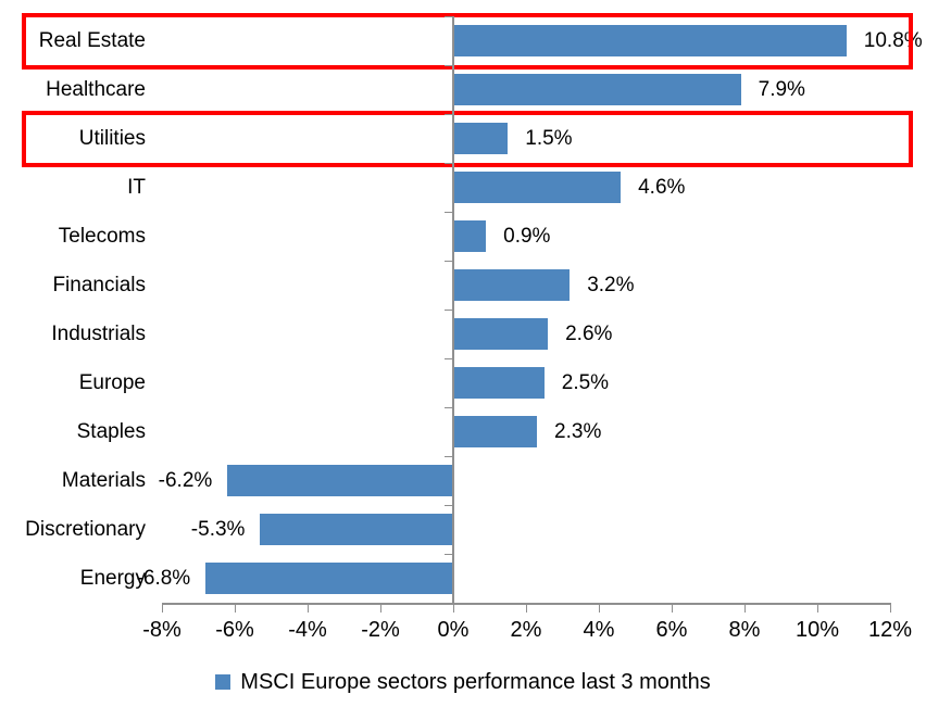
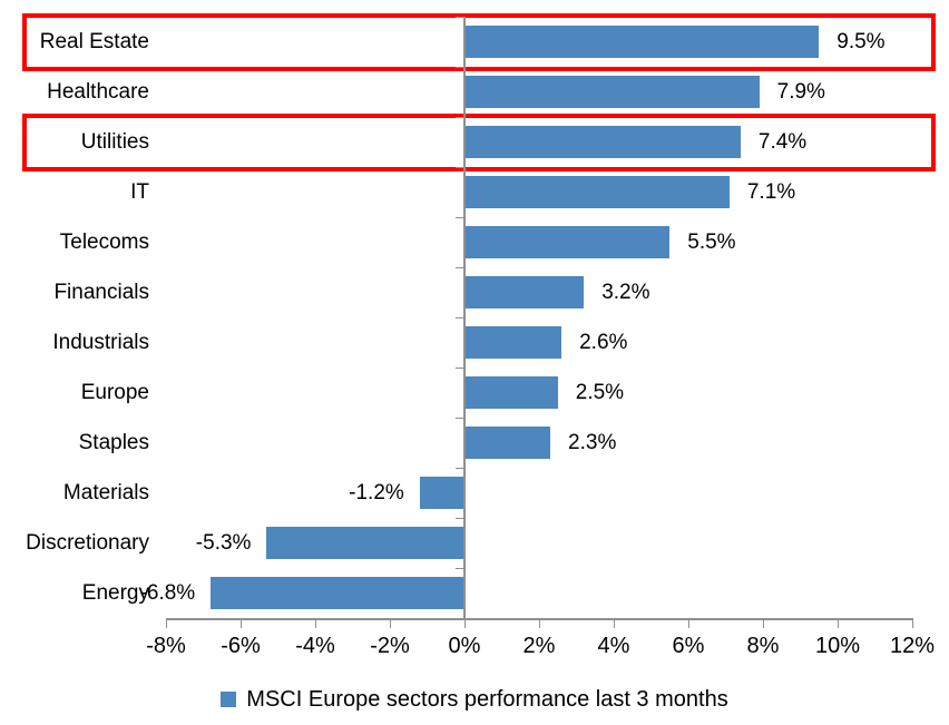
Real Estate: 10.8% -> 9.5%
Utilities: 1.5% -> 7.4%
IT: 4.6% -> 7.1%
Telecoms: 0.9% -> 5.5%
Materials: -6.2% -> -1.2%
